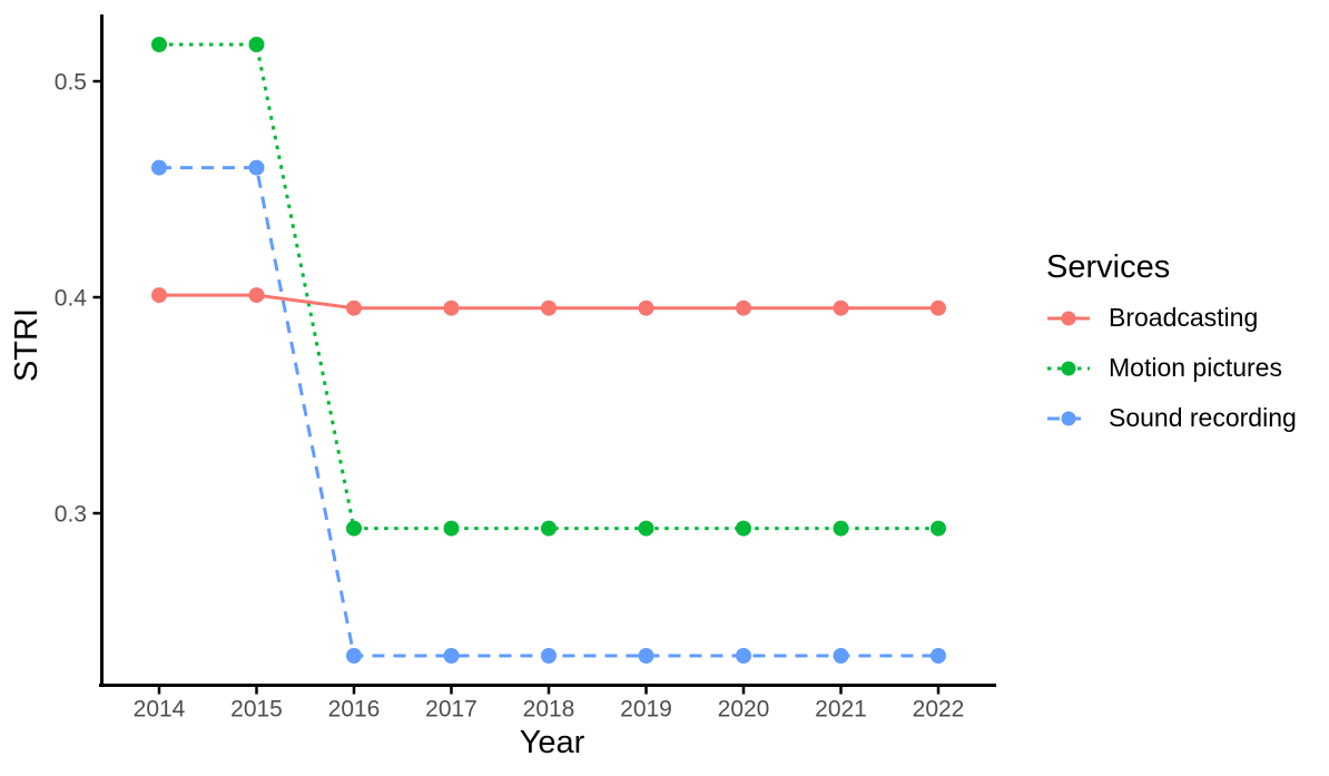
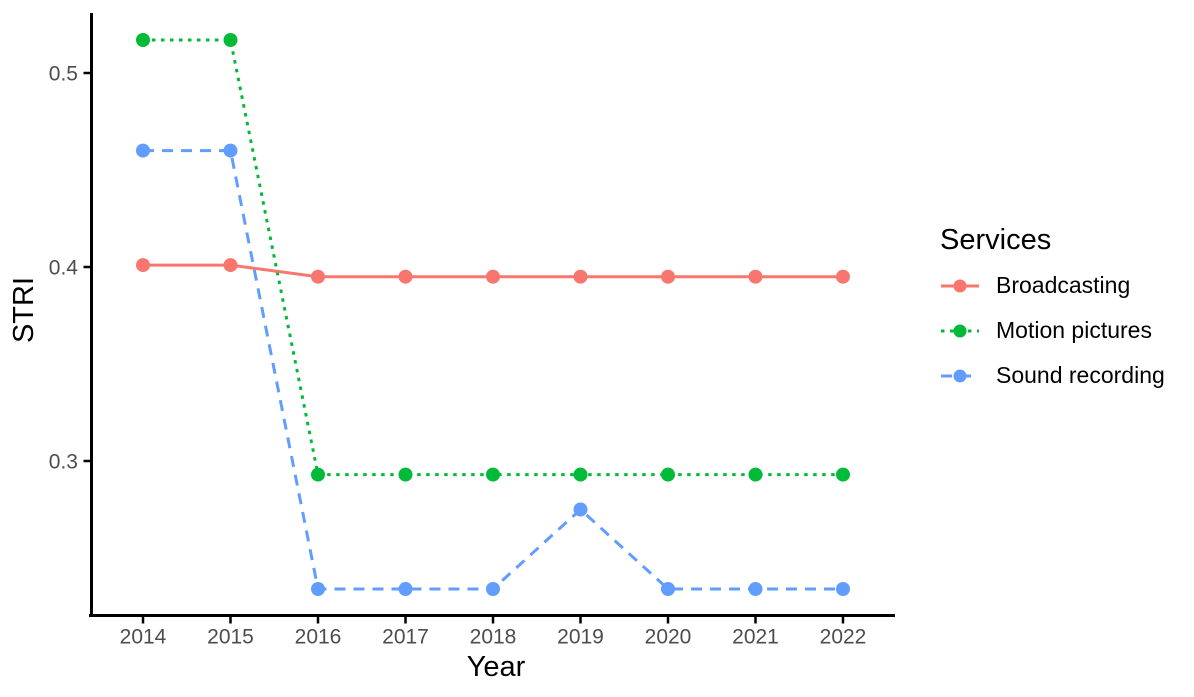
Sound recording/2019: 0.234 -> 0.275
